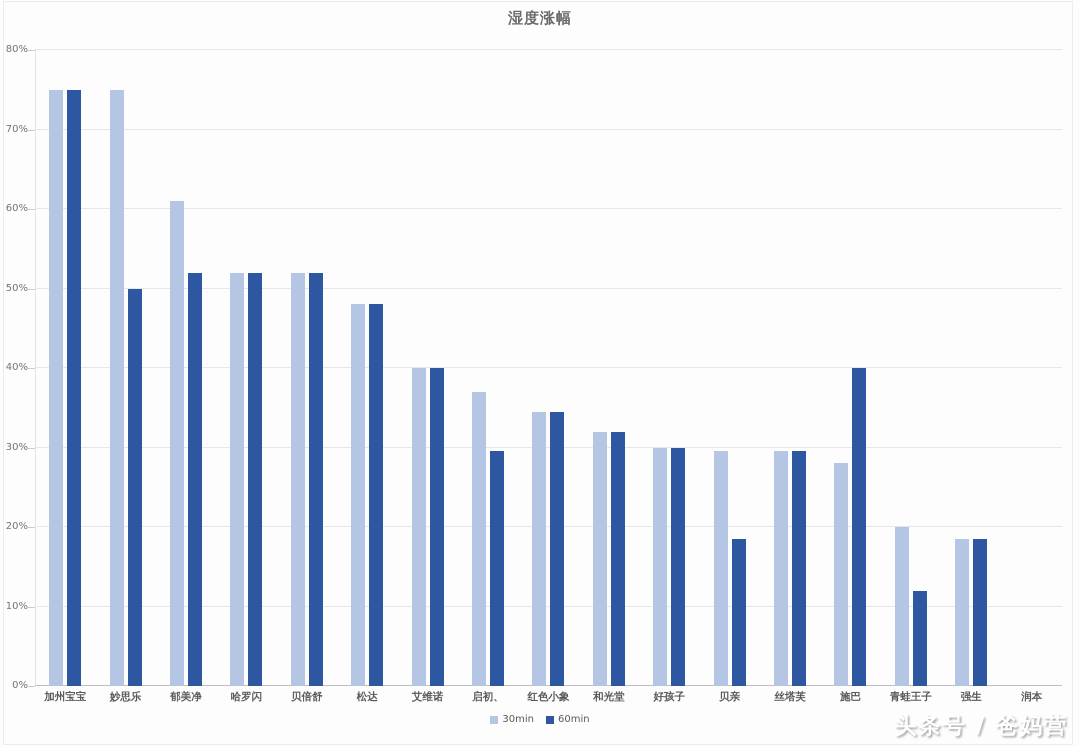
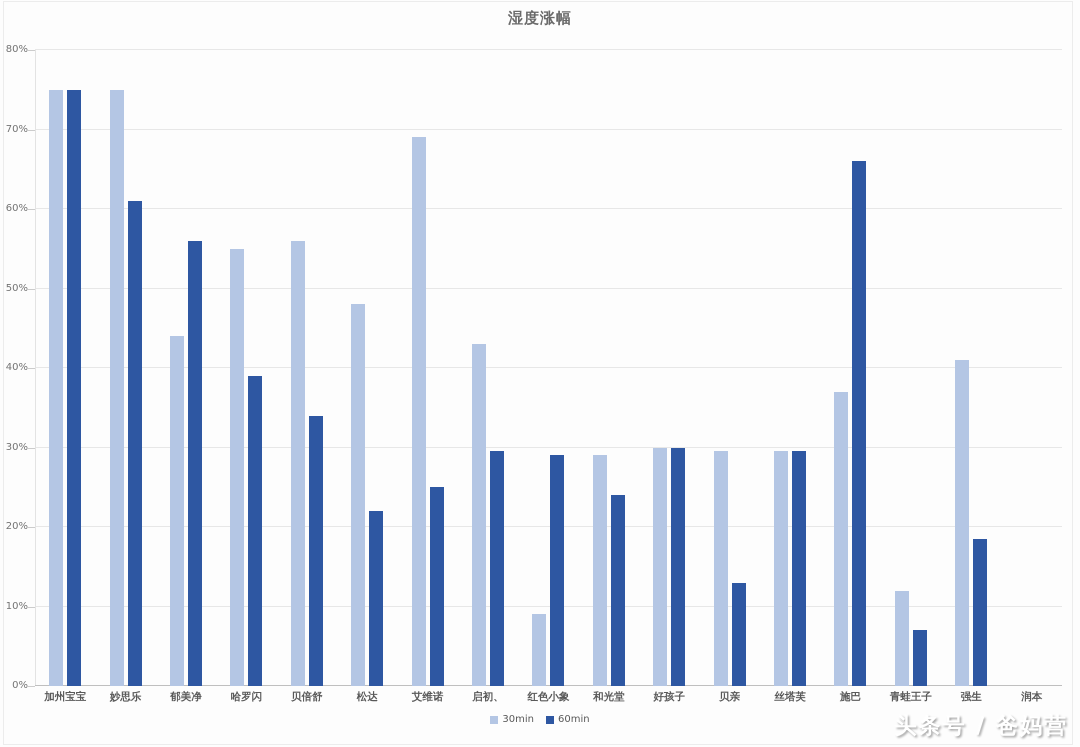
60min/妙思乐: 50% -> 61%
30min/郁美净: 61% -> 44%
60min/郁美净: 52% -> 56%
30min/哈罗闪: 52% -> 55%
60min/哈罗闪: 52% -> 39%
30min/贝倍舒: 52% -> 56%
60min/贝倍舒: 52% -> 34%
60min/松达: 48% -> 22%
30min/艾维诺: 40% -> 69%
60min/艾维诺: 40% -> 25%
30min/启初、: 37% -> 43%
30min/红色小象: 34% -> 9%
60min/红色小象: 34% -> 29%
30min/和光堂: 32% -> 29%
60min/和光堂: 32% -> 24%
60min/贝亲: 18% -> 13%
30min/施巴: 28% -> 37%
60min/施巴: 40% -> 66%
30min/青蛙王子: 20% -> 12%
60min/青蛙王子: 12% -> 7%
30min/强生: 18% -> 41%
